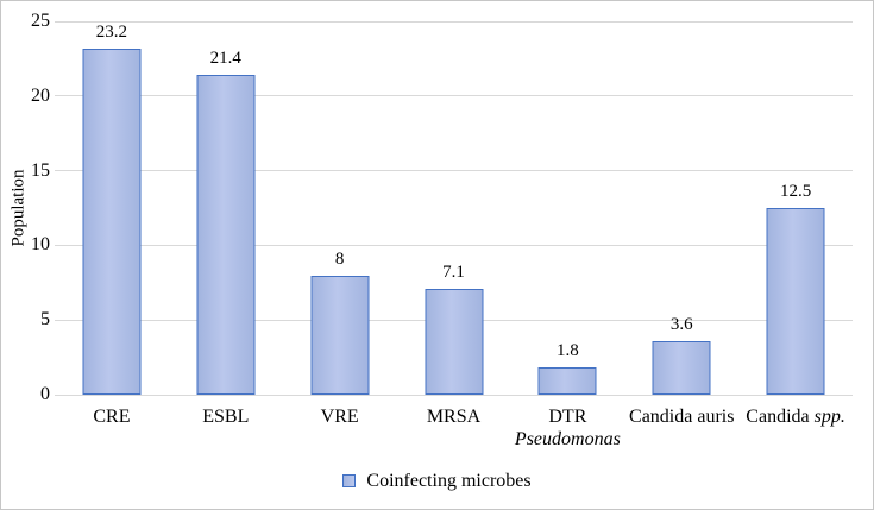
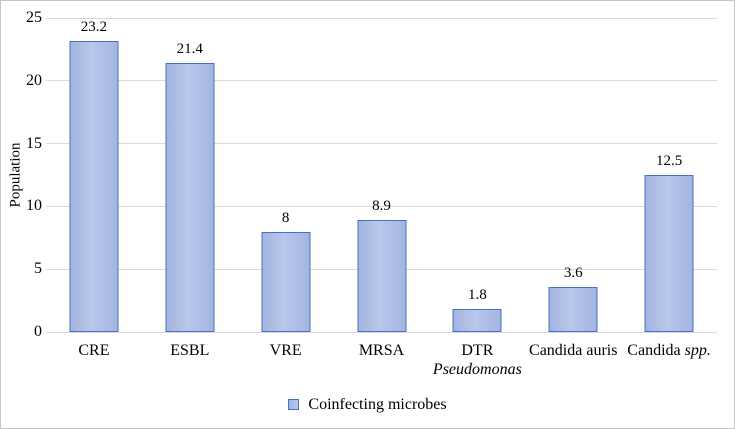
MRSA: 7.1 -> 8.9
